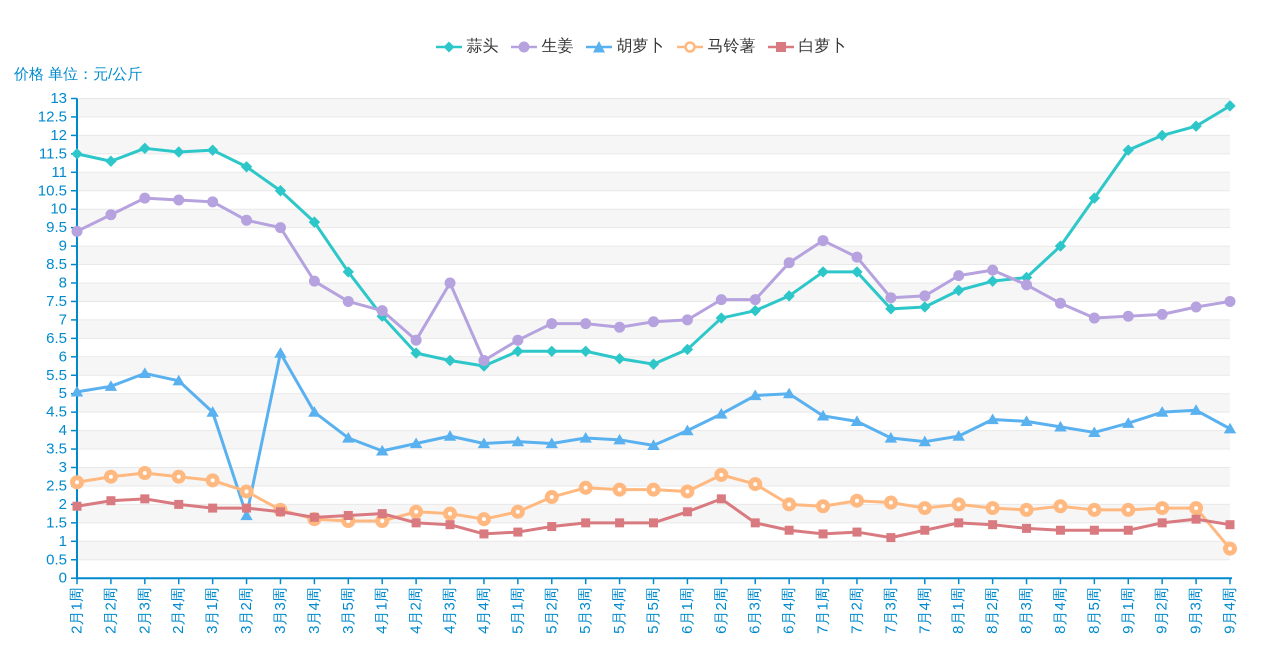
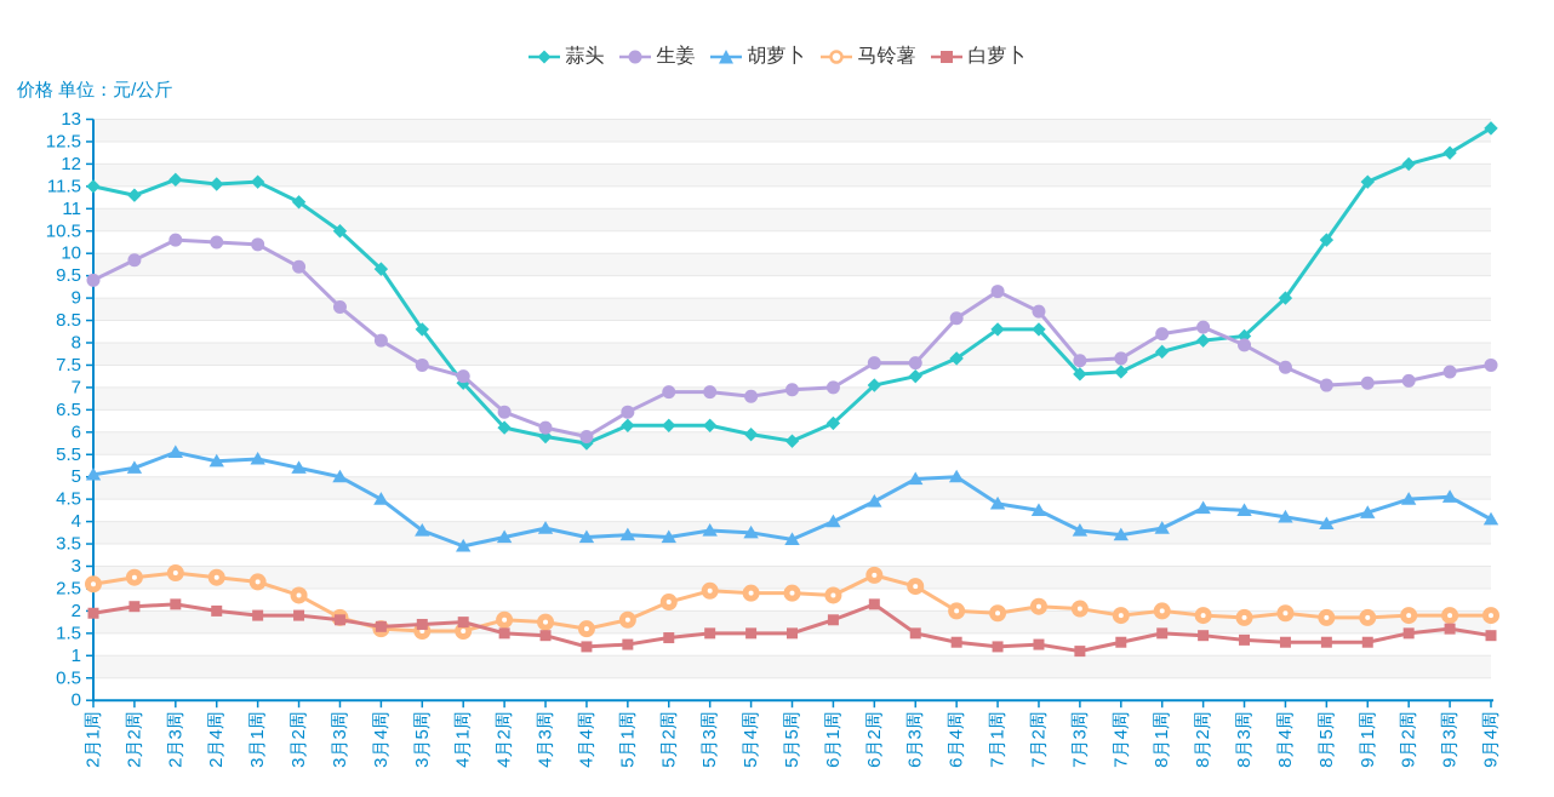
胡萝卜/3月1周: 4.5 -> 5.4
胡萝卜/3月2周: 1.7 -> 5.2
生姜/3月3周: 9.5 -> 8.8
胡萝卜/3月3周: 6.1 -> 5.0
生姜/4月3周: 8.0 -> 6.1
马铃薯/9月4周: 0.8 -> 1.9
